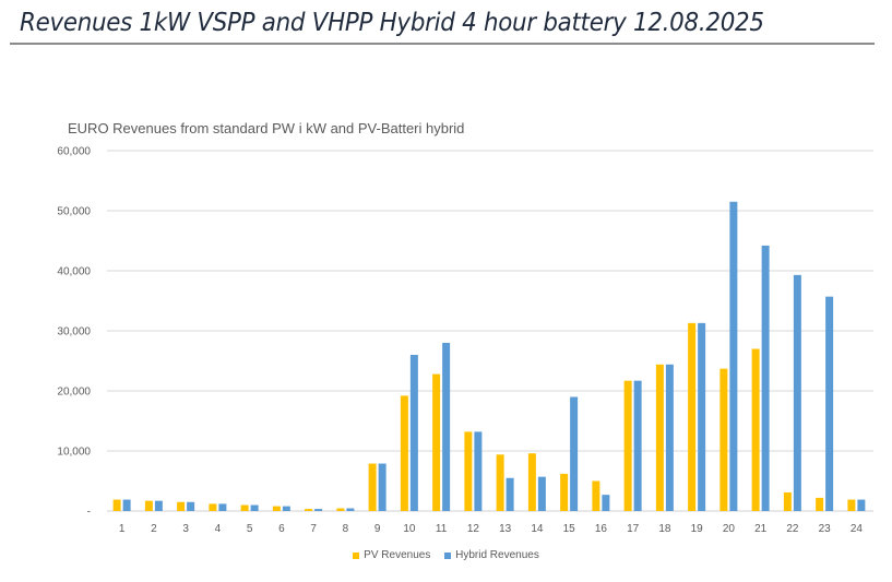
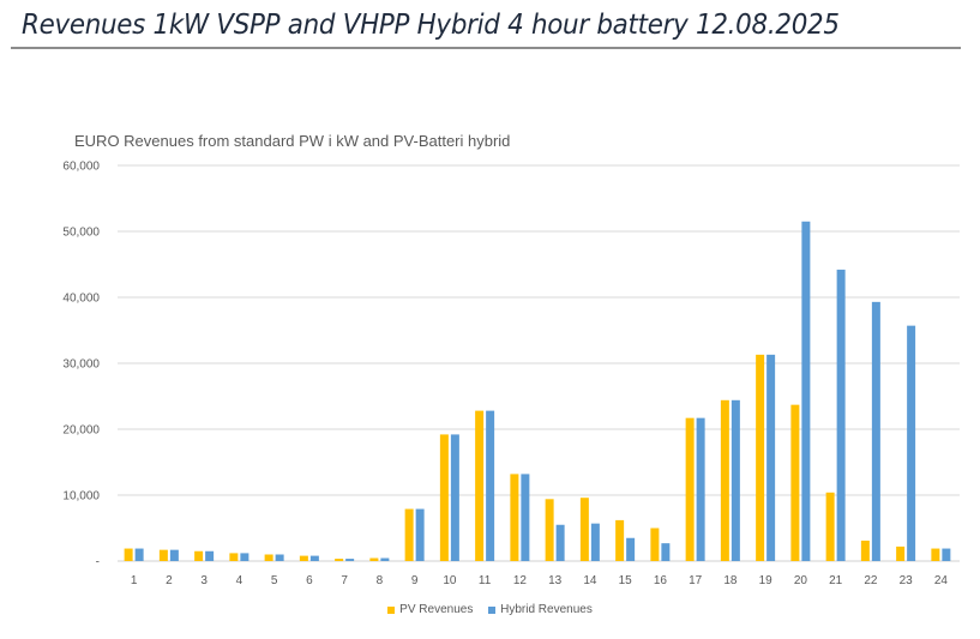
Hybrid Revenues/10: 26000 -> 19000
Hybrid Revenues/11: 28000 -> 23000
Hybrid Revenues/15: 19000 -> 4000
PV Revenues/21: 27000 -> 10000
